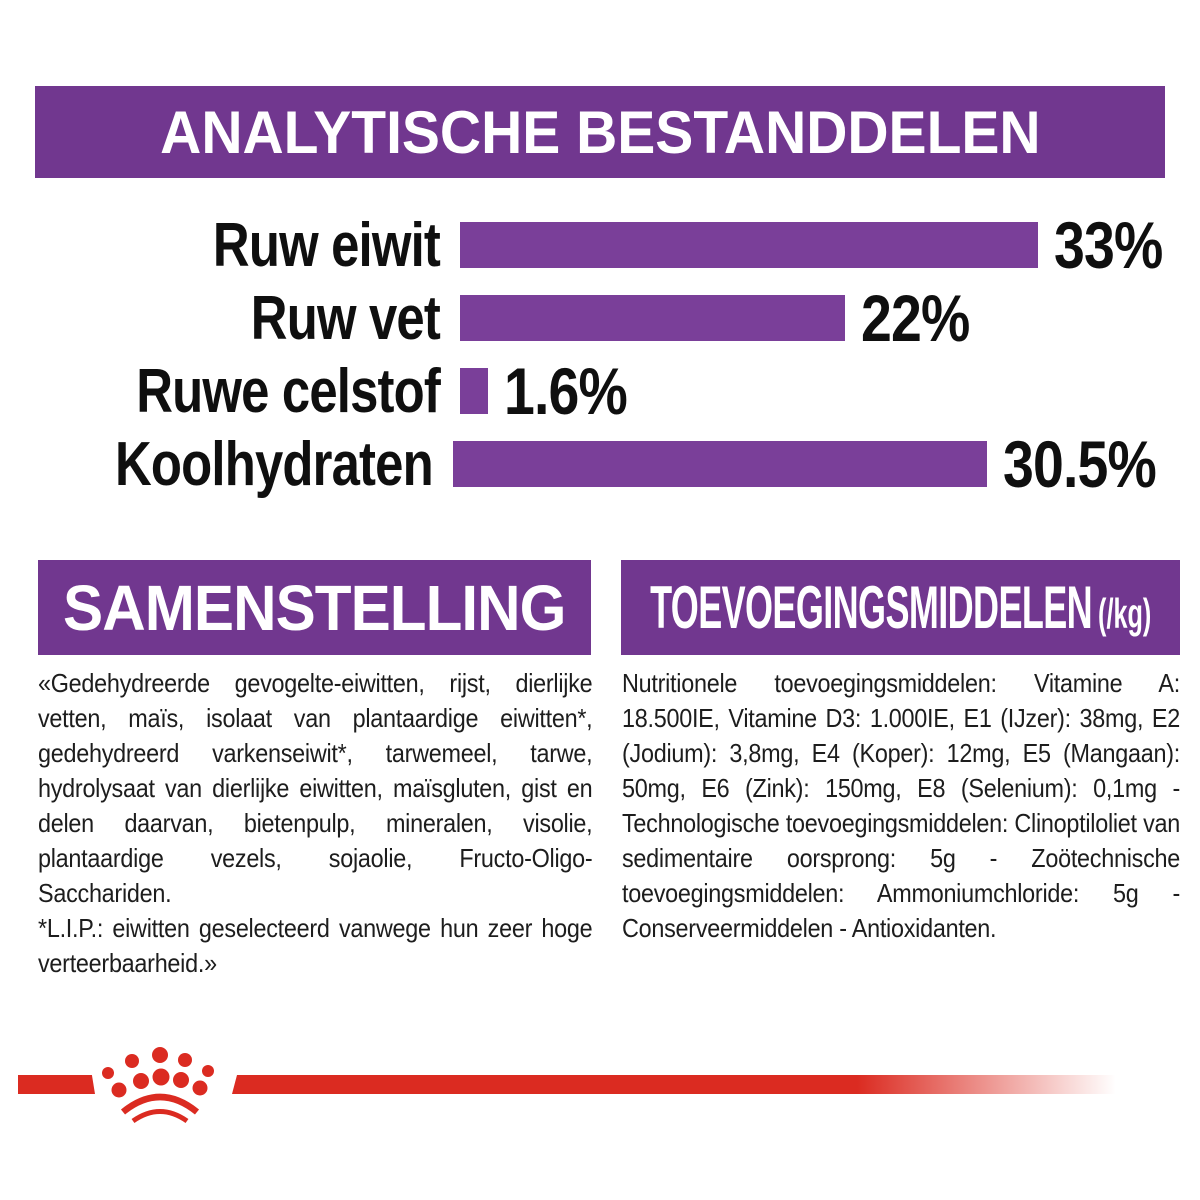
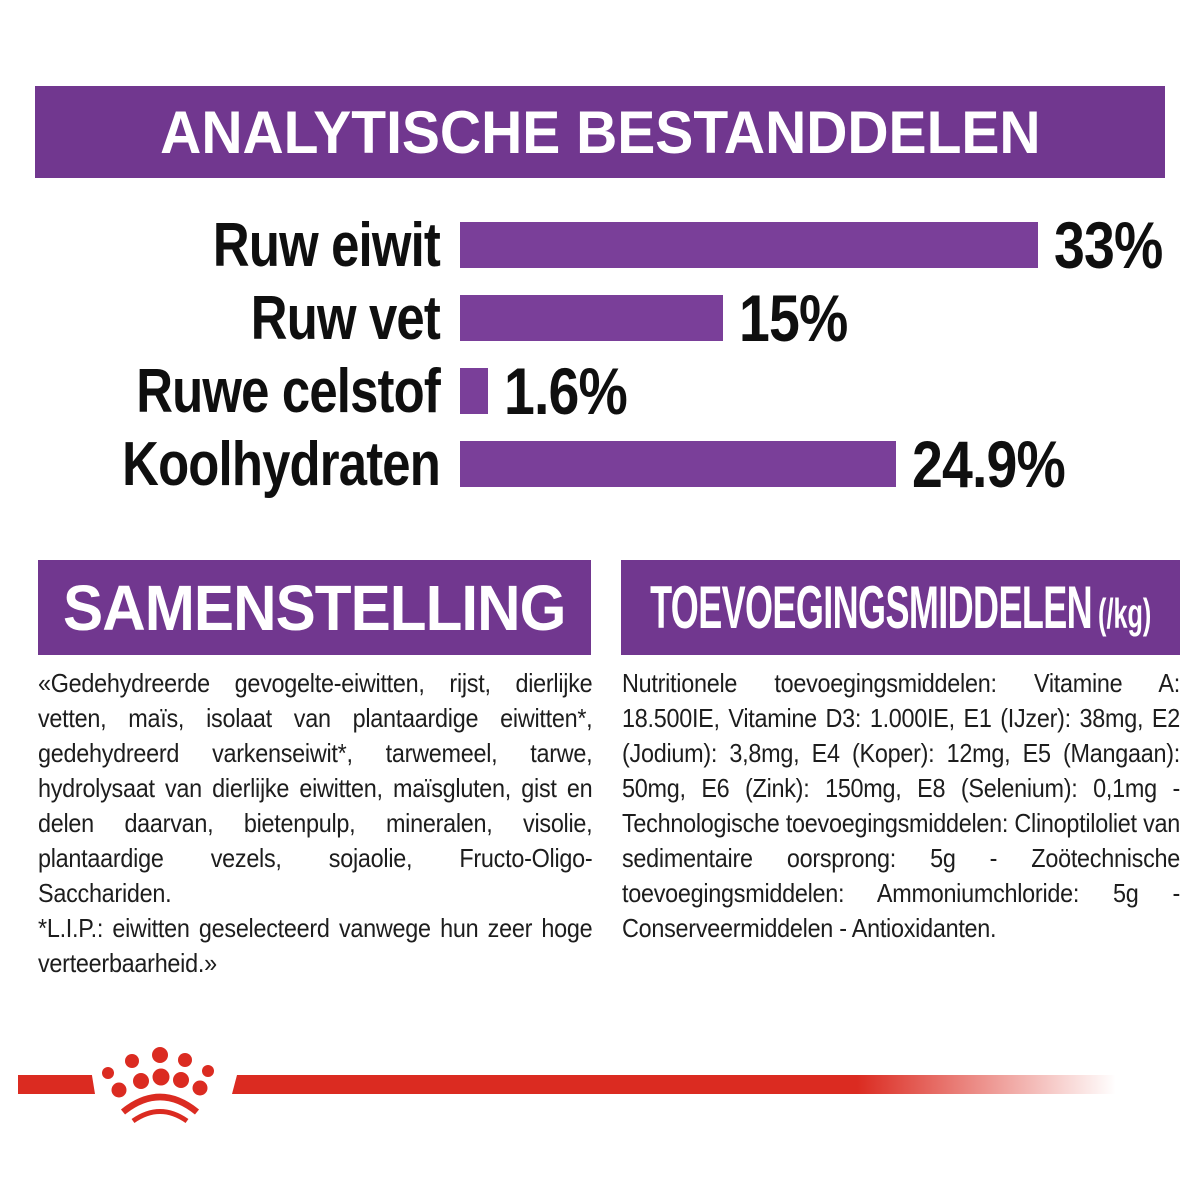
Ruw vet: 22% -> 15%
Koolhydraten: 30.5% -> 24.9%
